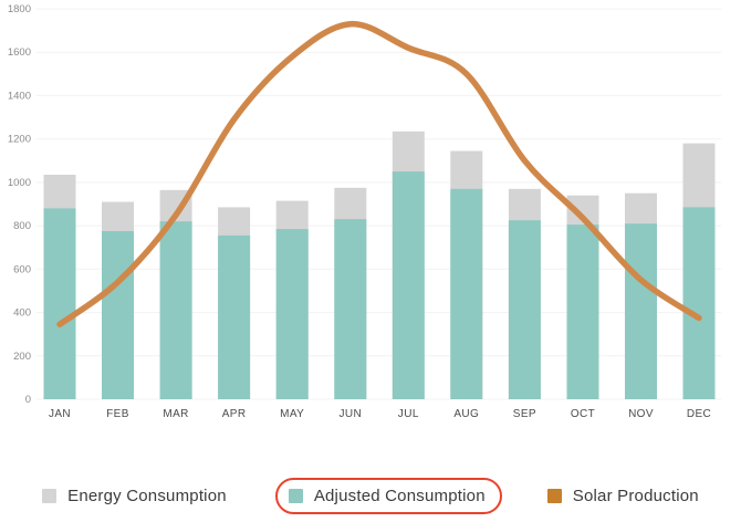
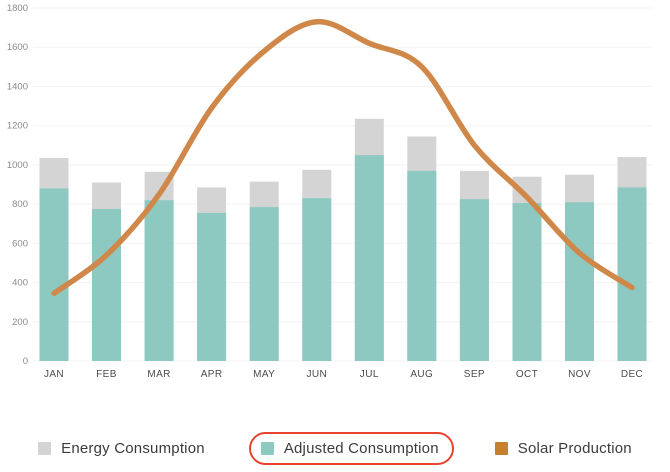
Energy Consumption/DEC: 1180 -> 1040
